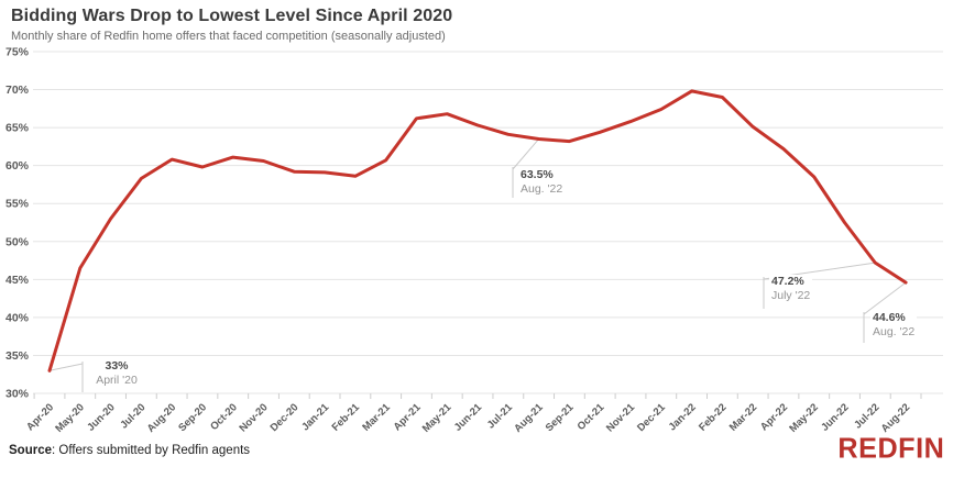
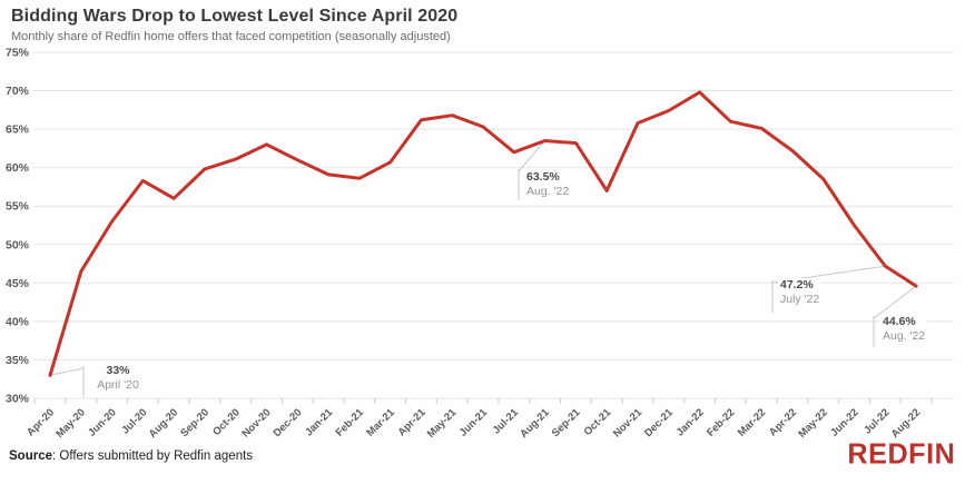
Aug-20: 61% -> 56%
Nov-20: 61% -> 63%
Dec-20: 59% -> 61%
Jul-21: 64% -> 62%
Oct-21: 64% -> 57%
Feb-22: 69% -> 66%
